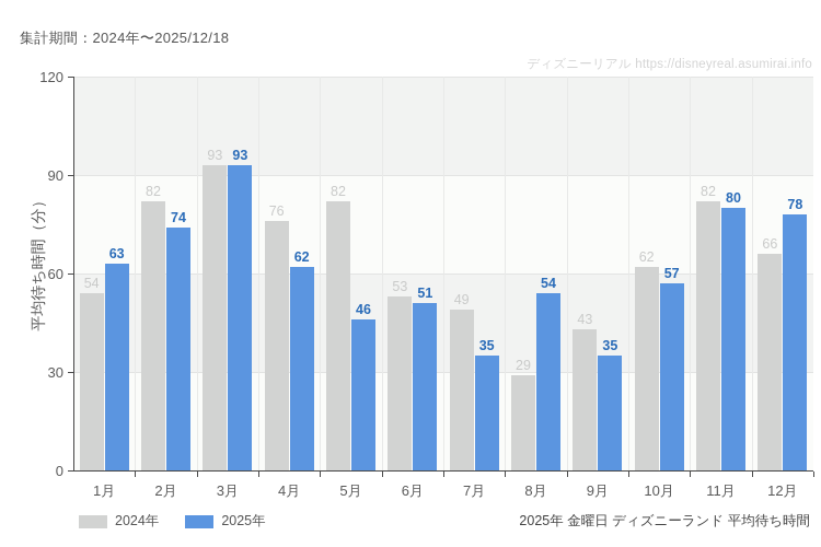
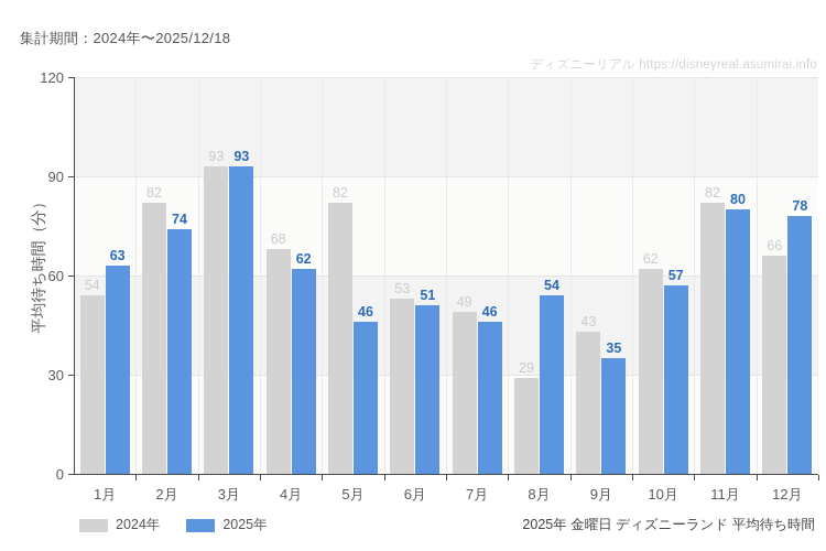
2024年/4月: 76 -> 68
2025年/7月: 35 -> 46
